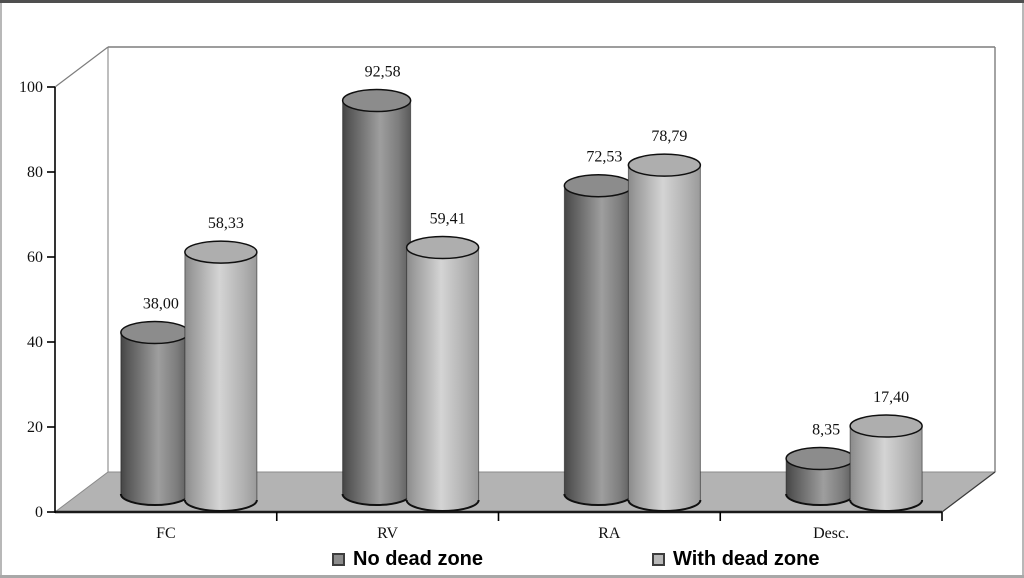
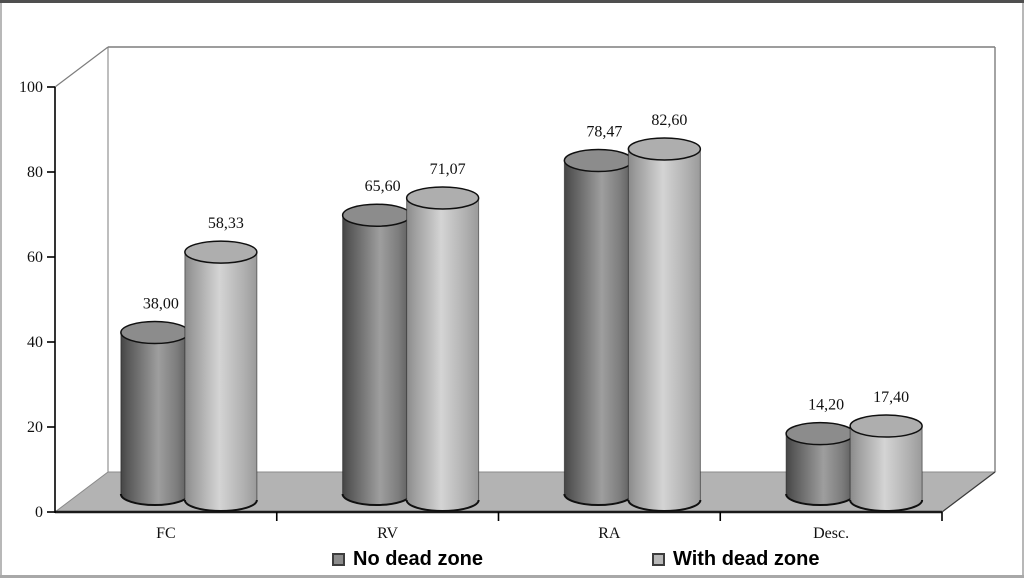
No dead zone/RV: 92,58 -> 65,60
With dead zone/RV: 59,41 -> 71,07
No dead zone/RA: 72,53 -> 78,47
With dead zone/RA: 78,79 -> 82,60
No dead zone/Desc.: 8,35 -> 14,20
